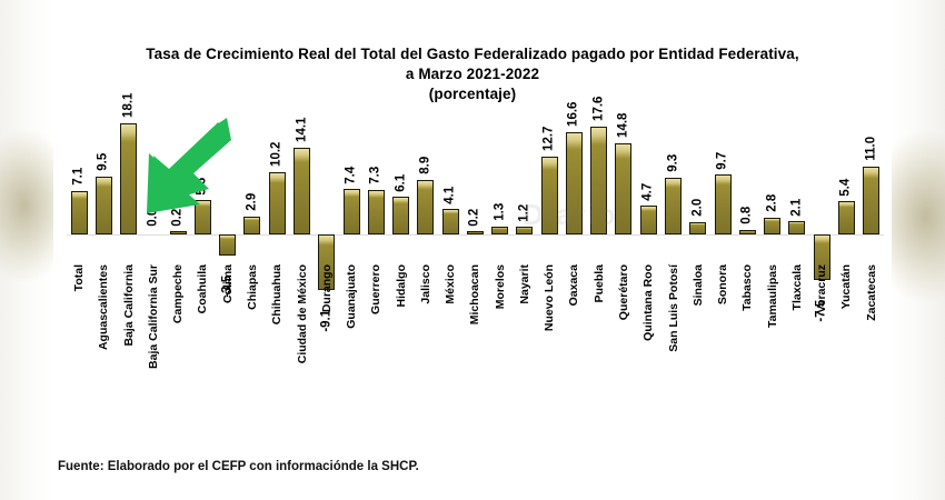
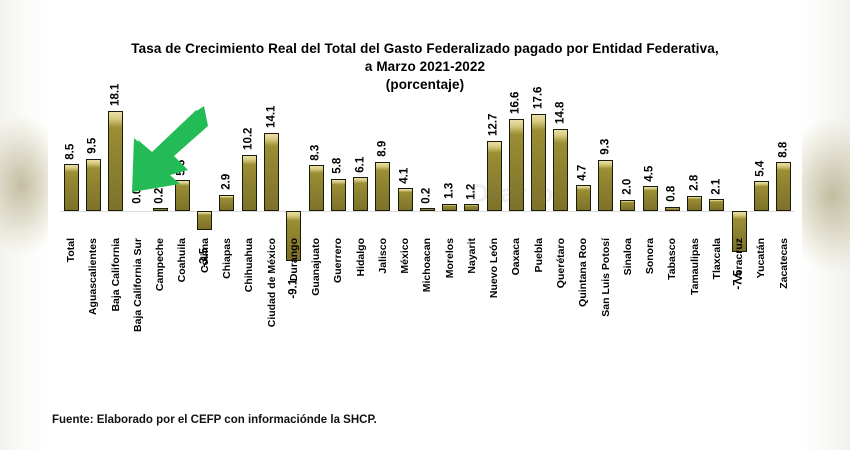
Total: 7.1 -> 8.5
Guanajuato: 7.4 -> 8.3
Guerrero: 7.3 -> 5.8
Sonora: 9.7 -> 4.5
Zacatecas: 11.0 -> 8.8
